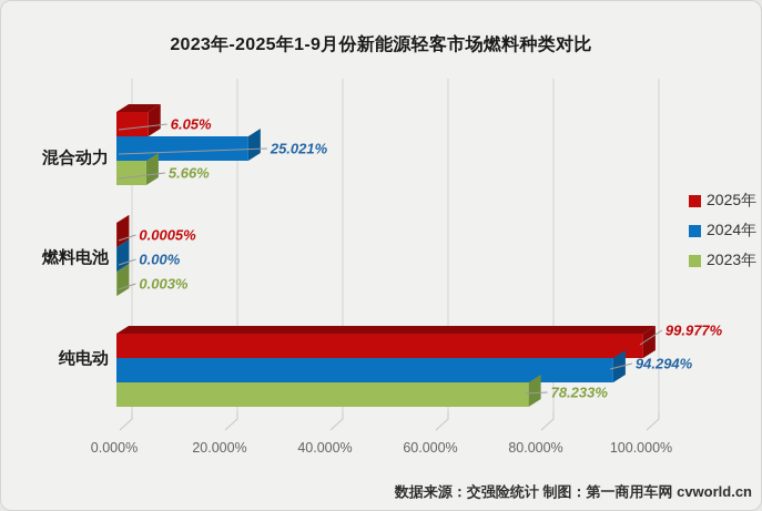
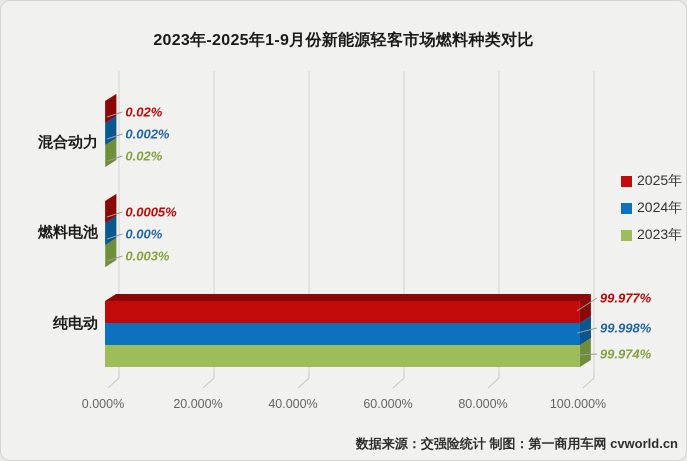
2025年/混合动力: 6.05% -> 0.02%
2024年/混合动力: 25.021% -> 0.002%
2023年/混合动力: 5.66% -> 0.02%
2024年/纯电动: 94.294% -> 99.998%
2023年/纯电动: 78.233% -> 99.974%
